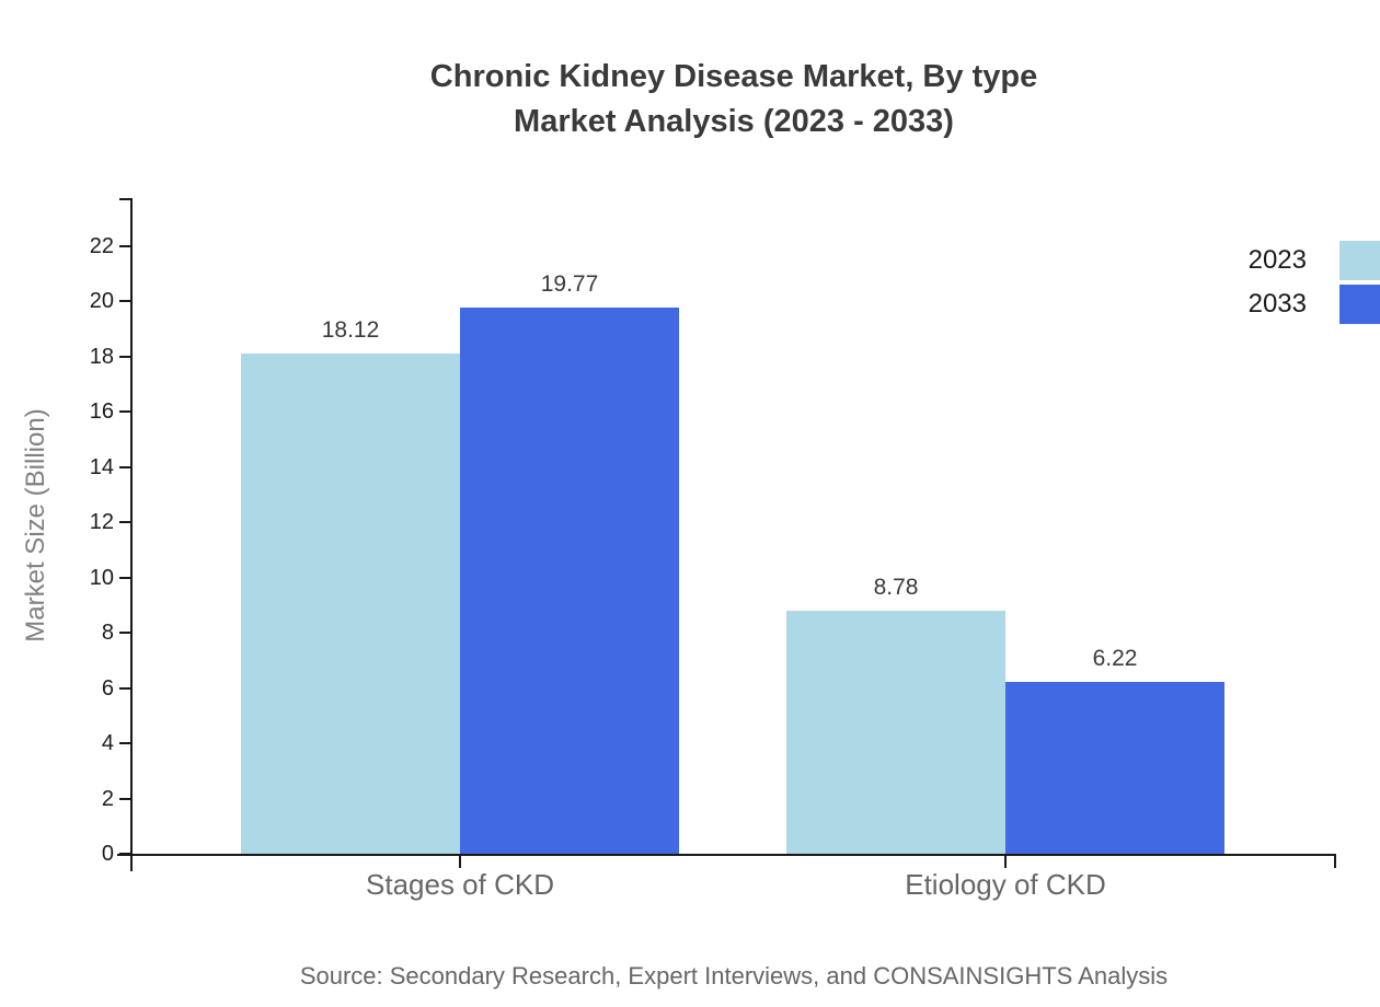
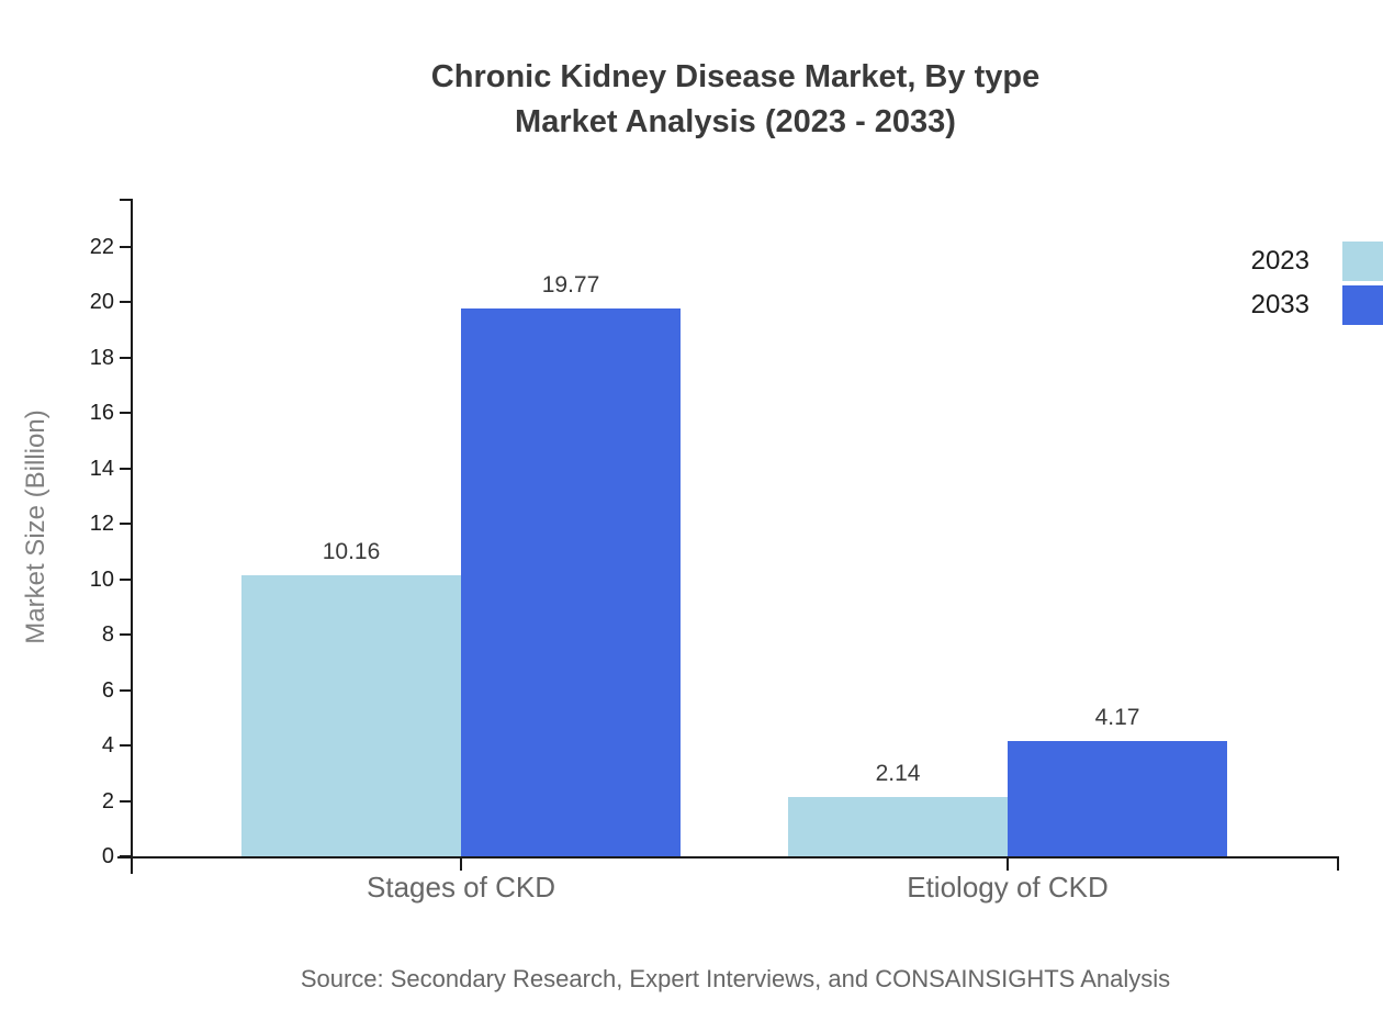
2023/Stages of CKD: 18.12 -> 10.16
2023/Etiology of CKD: 8.78 -> 2.14
2033/Etiology of CKD: 6.22 -> 4.17
